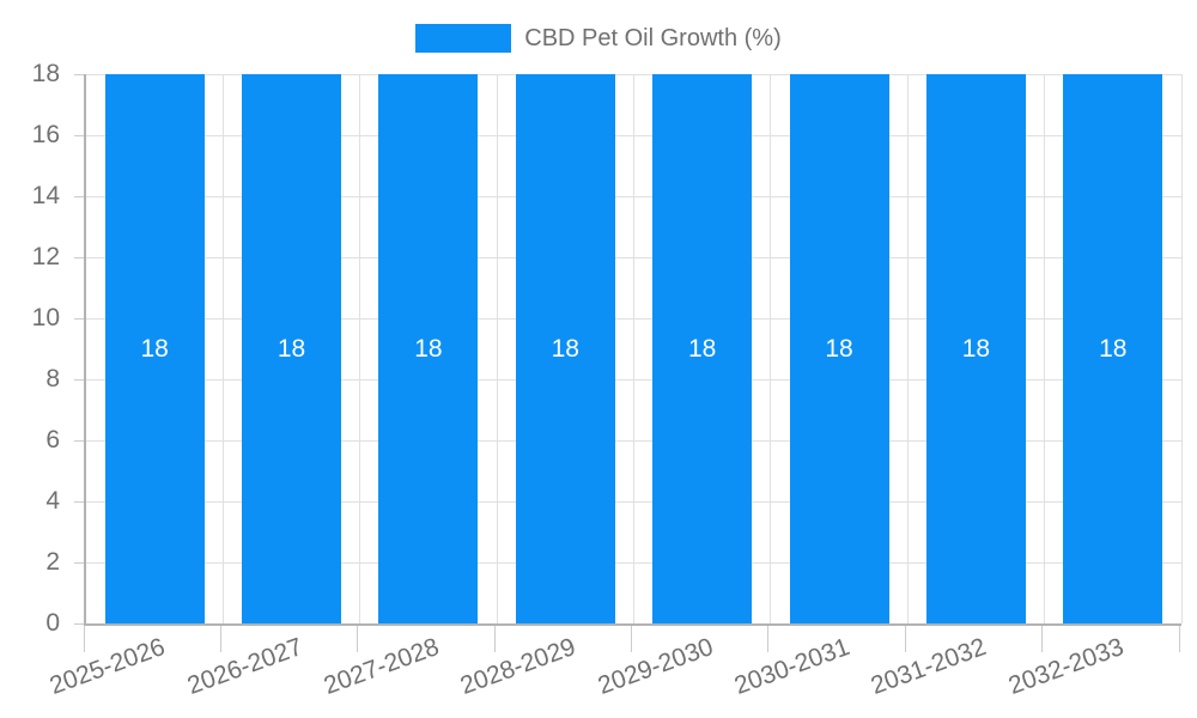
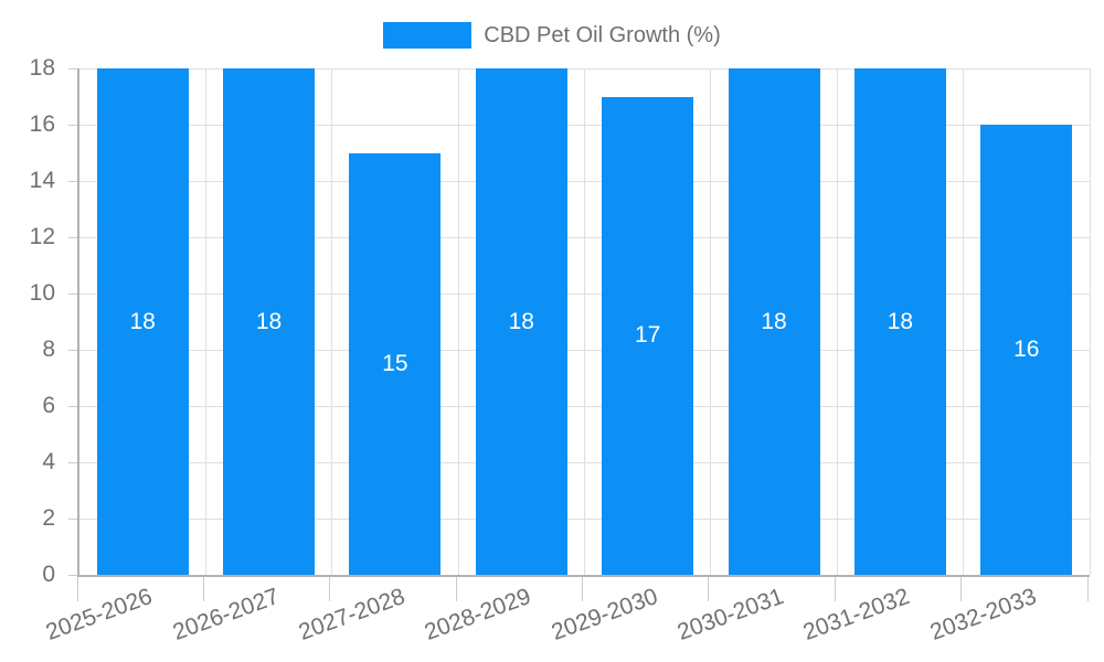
2027-2028: 18 -> 15
2029-2030: 18 -> 17
2032-2033: 18 -> 16
